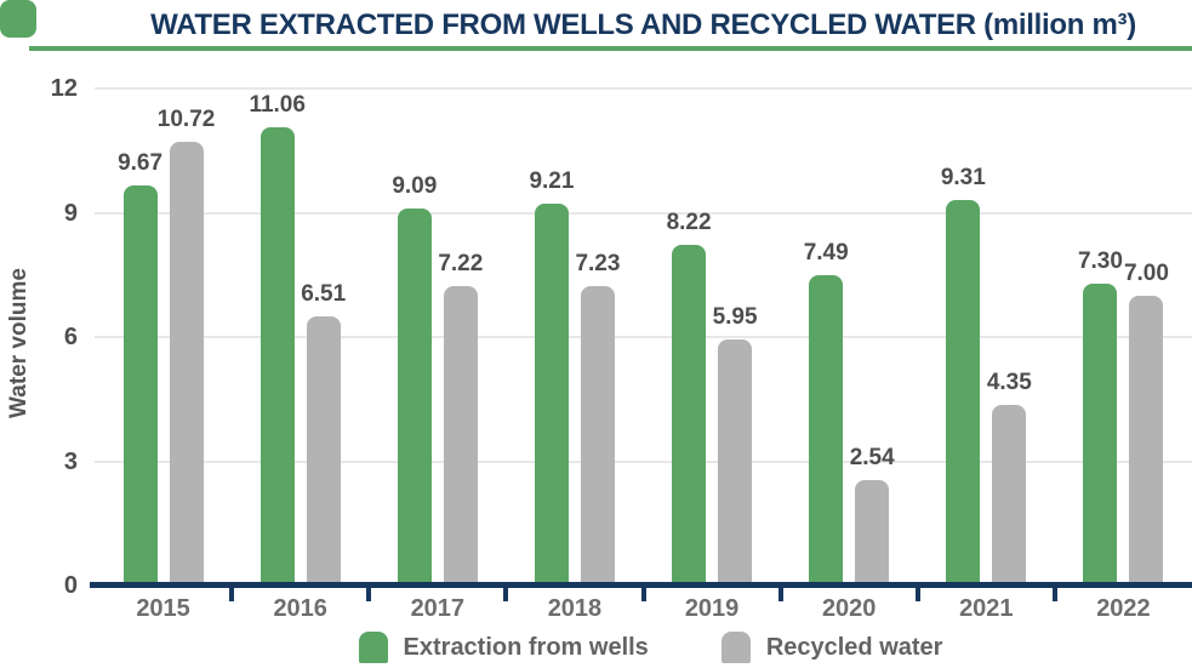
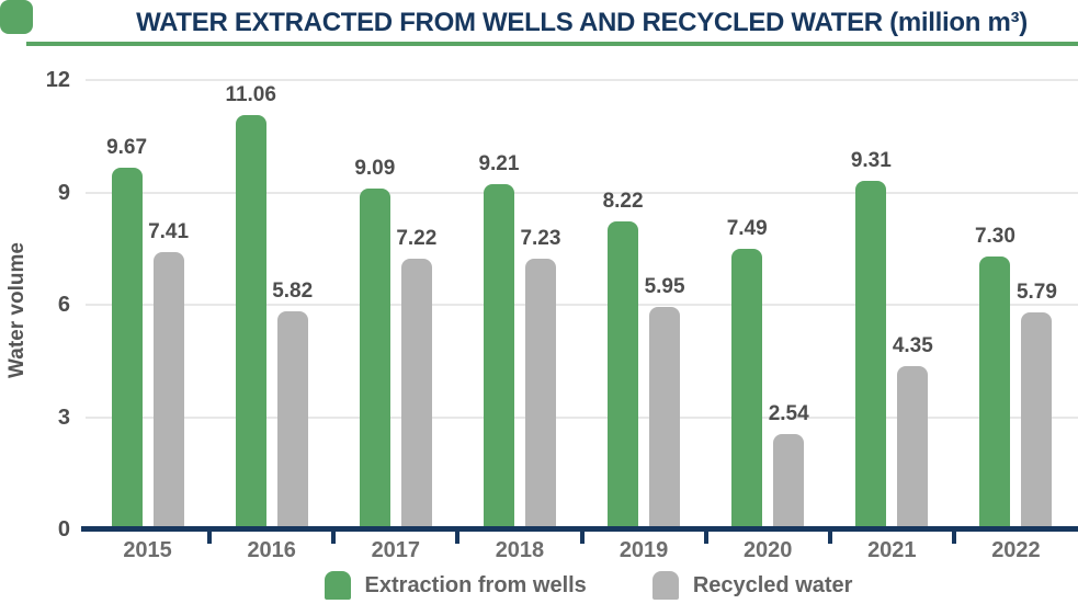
Recycled water/2015: 10.72 -> 7.41
Recycled water/2016: 6.51 -> 5.82
Recycled water/2022: 7.00 -> 5.79
